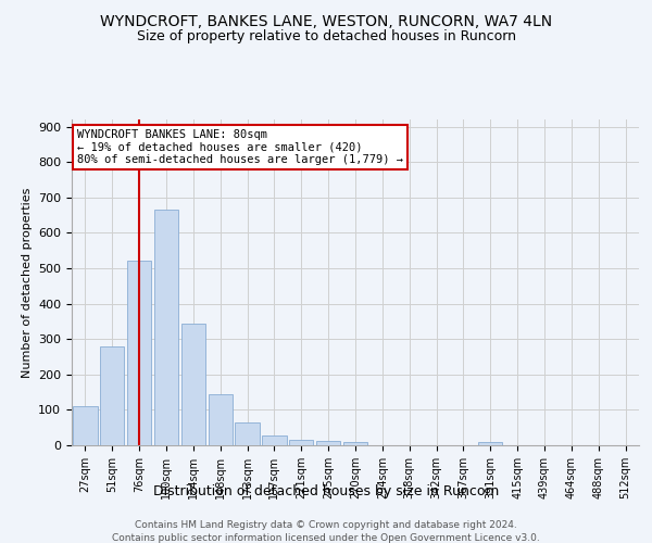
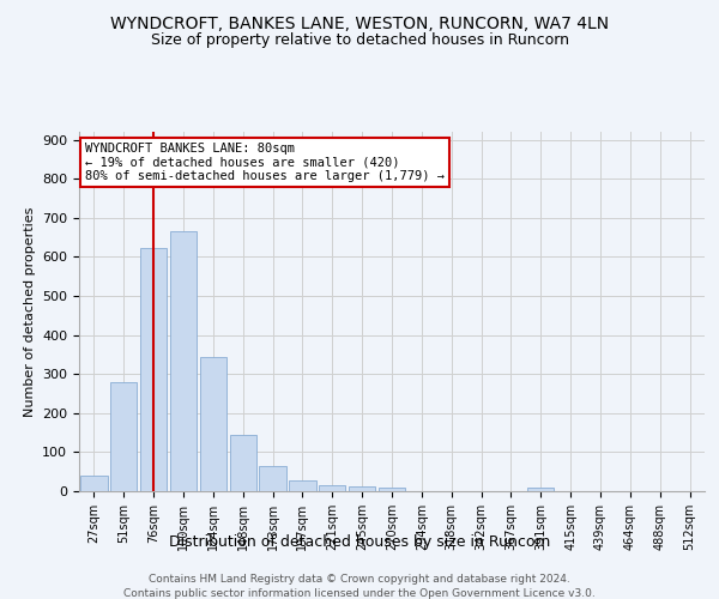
27sqm: 110 -> 40
76sqm: 520 -> 622
